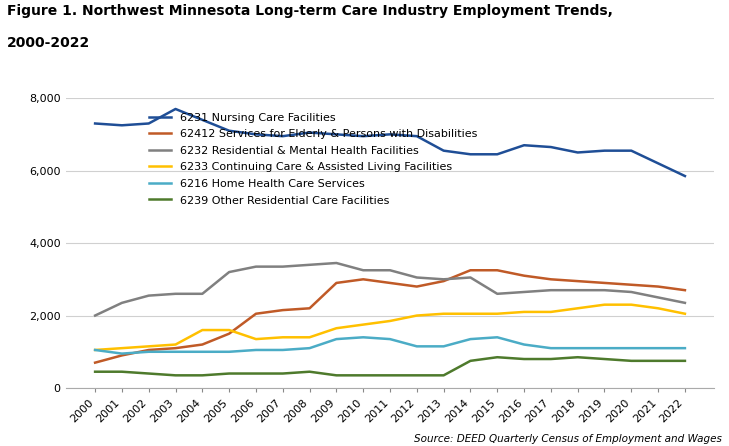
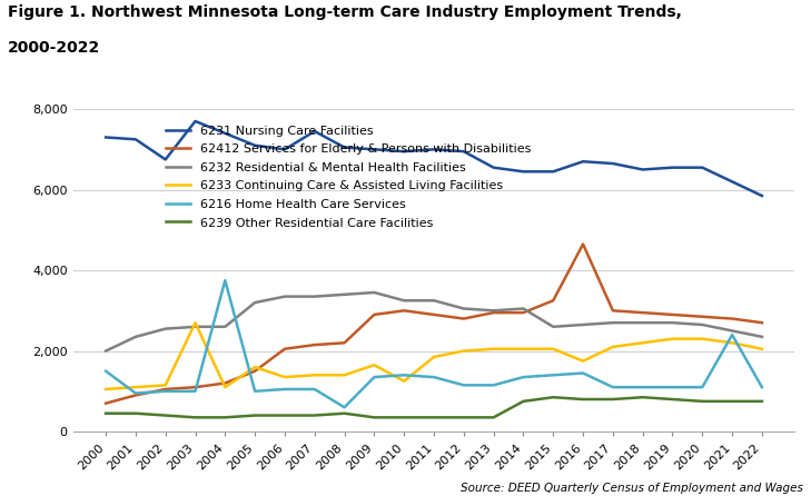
6216 Home Health Care Services/2000: 1,050 -> 1,500
6231 Nursing Care Facilities/2002: 7,300 -> 6,750
6233 Continuing Care & Assisted Living Facilities/2003: 1,200 -> 2,700
6233 Continuing Care & Assisted Living Facilities/2004: 1,600 -> 1,100
6216 Home Health Care Services/2004: 1,000 -> 3,750
6231 Nursing Care Facilities/2007: 6,950 -> 7,450
6216 Home Health Care Services/2008: 1,100 -> 600
6233 Continuing Care & Assisted Living Facilities/2010: 1,750 -> 1,250
62412 Services for Elderly & Persons with Disabilities/2014: 3,250 -> 2,950
62412 Services for Elderly & Persons with Disabilities/2016: 3,100 -> 4,650
6233 Continuing Care & Assisted Living Facilities/2016: 2,100 -> 1,750
6216 Home Health Care Services/2016: 1,200 -> 1,450
6216 Home Health Care Services/2021: 1,100 -> 2,400
